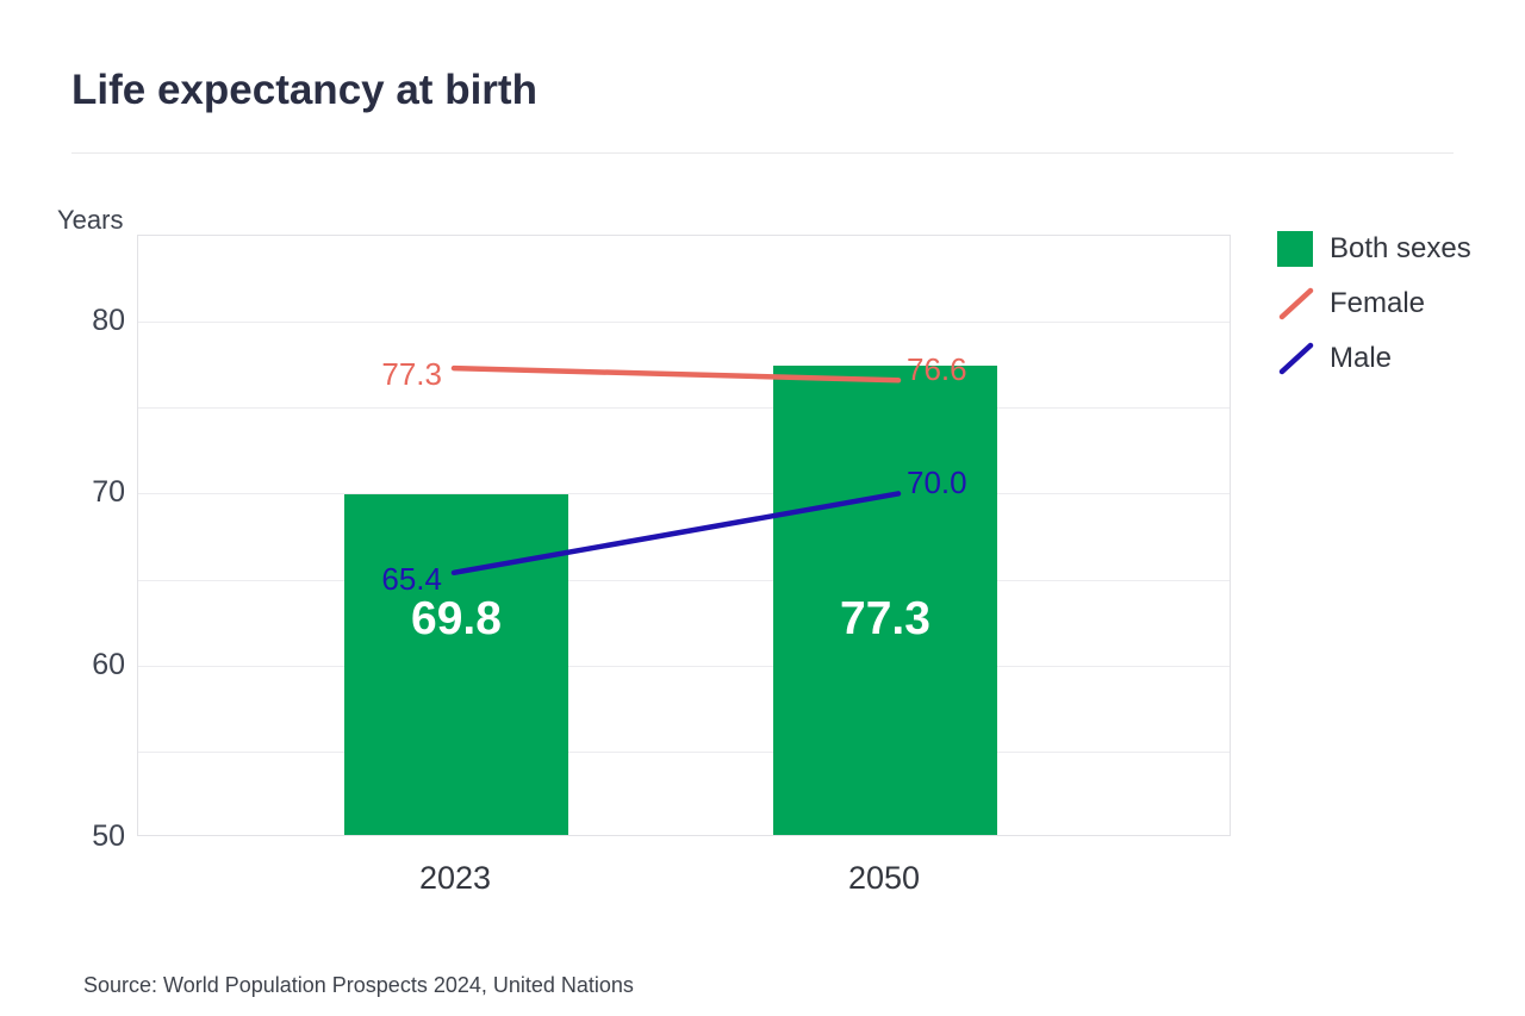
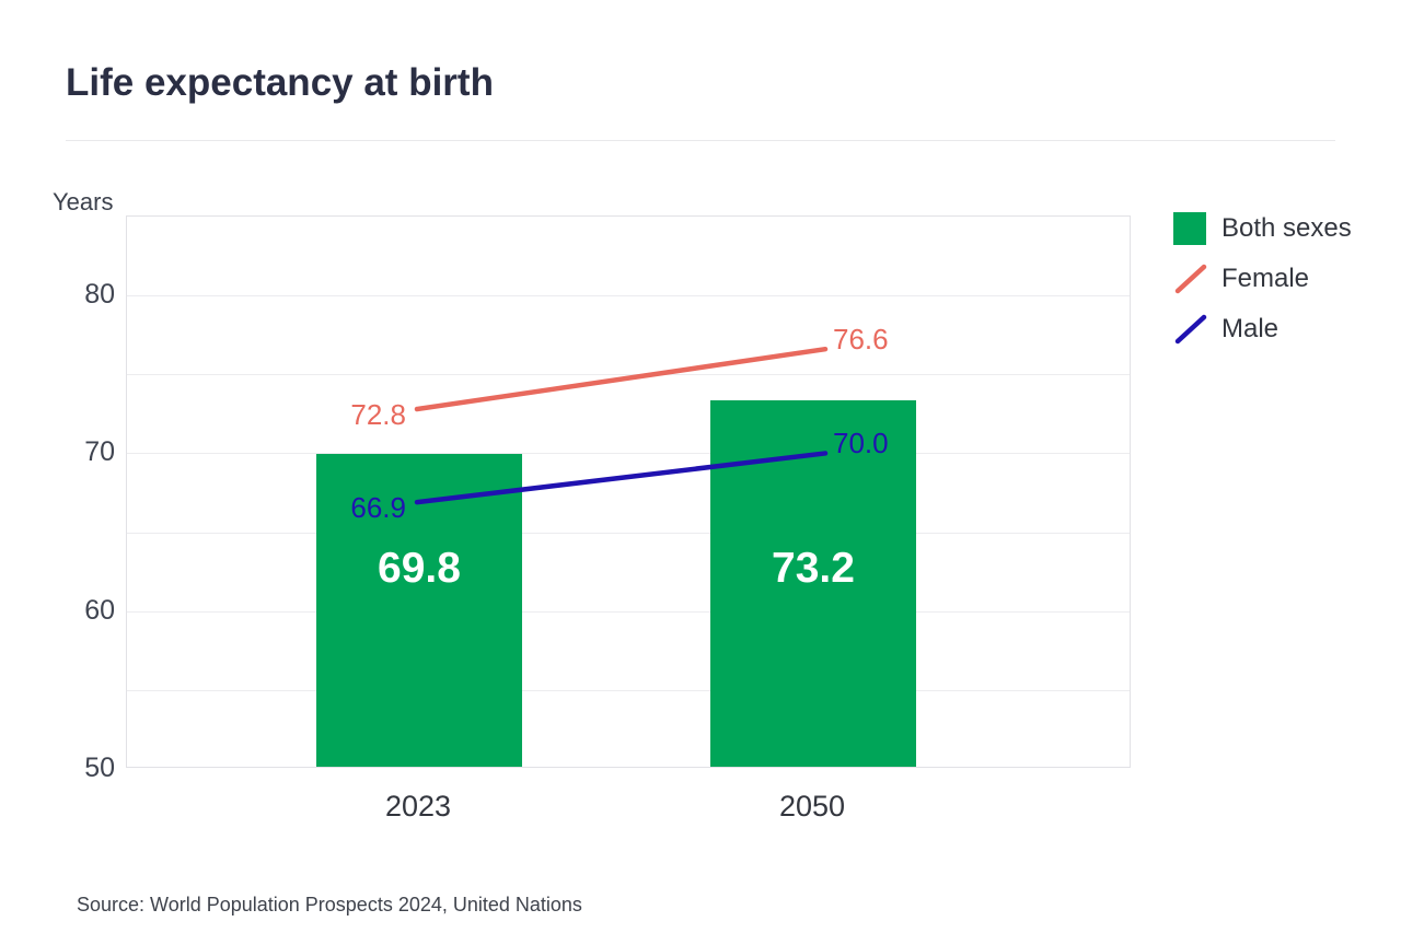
Female/2023: 77.3 -> 72.8
Male/2023: 65.4 -> 66.9
Both sexes/2050: 77.3 -> 73.2
